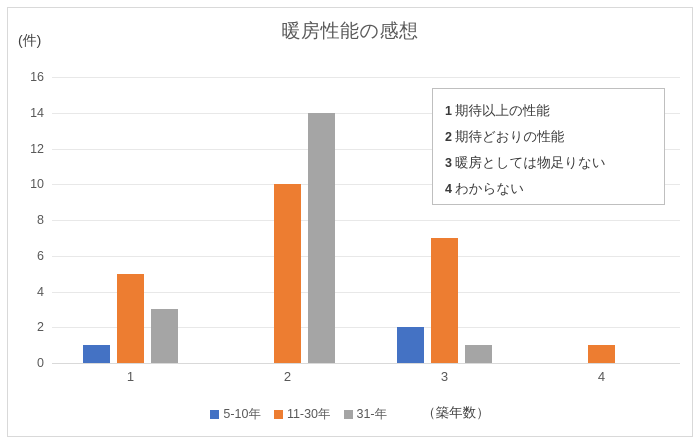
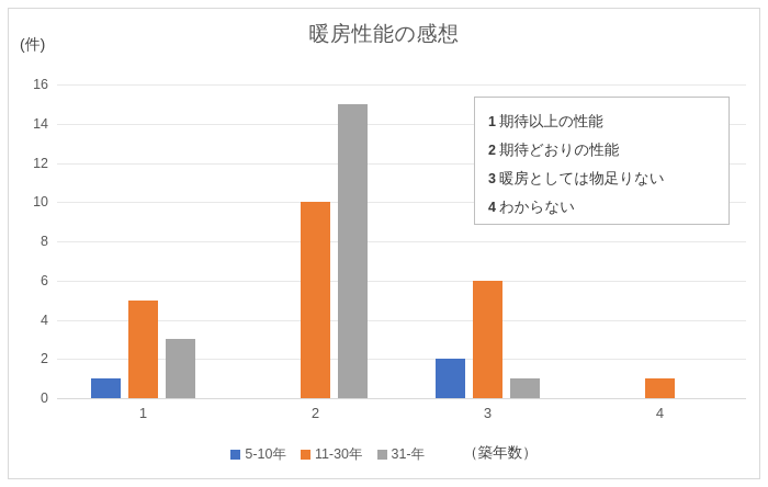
31-年/2: 14 -> 15
11-30年/3: 7 -> 6
